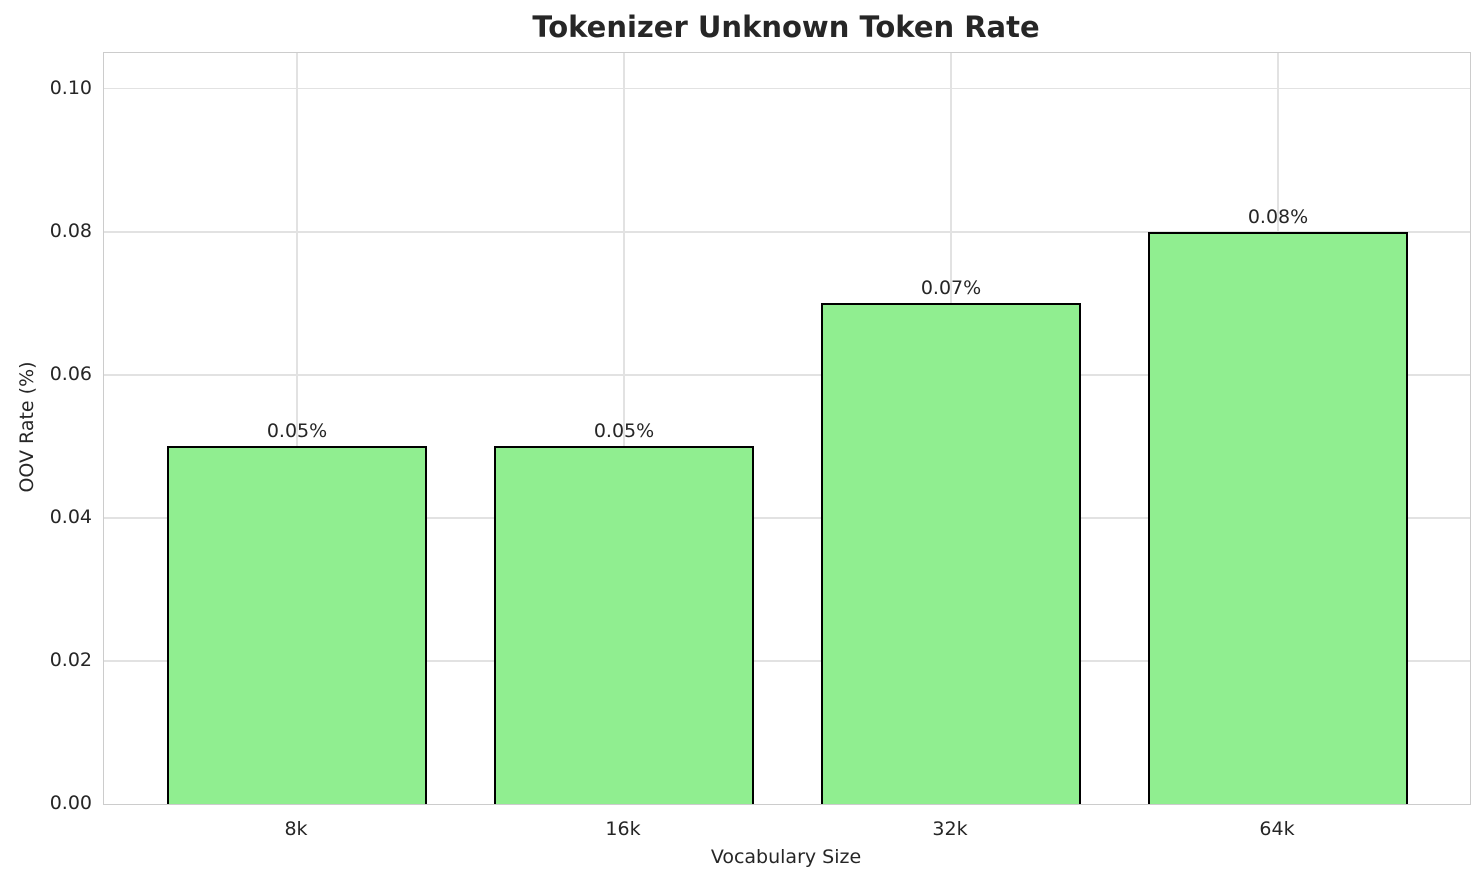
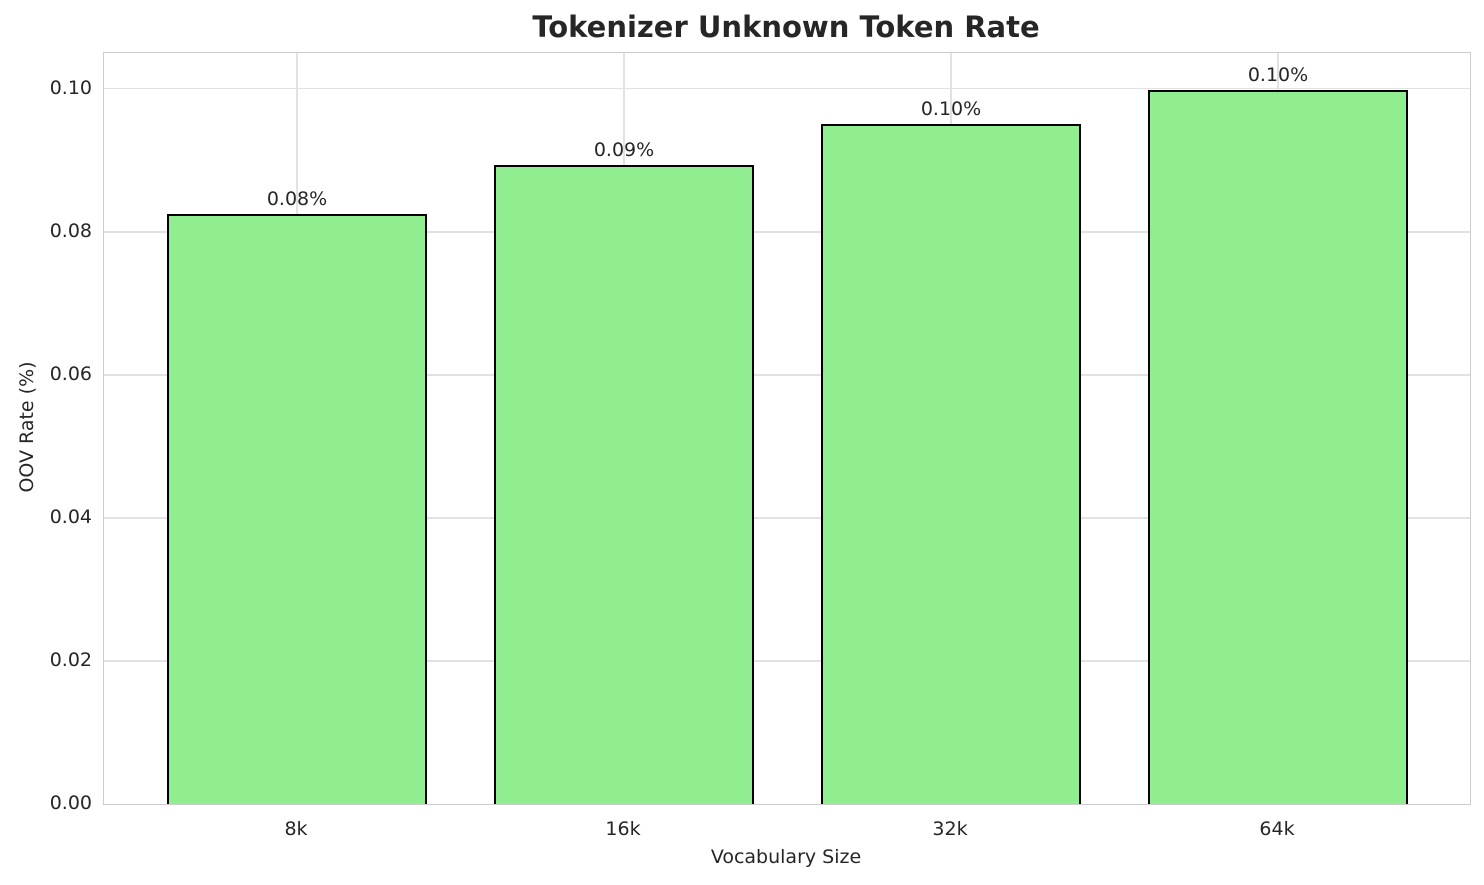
8k: 0.05% -> 0.08%
16k: 0.05% -> 0.09%
32k: 0.07% -> 0.10%
64k: 0.08% -> 0.10%
